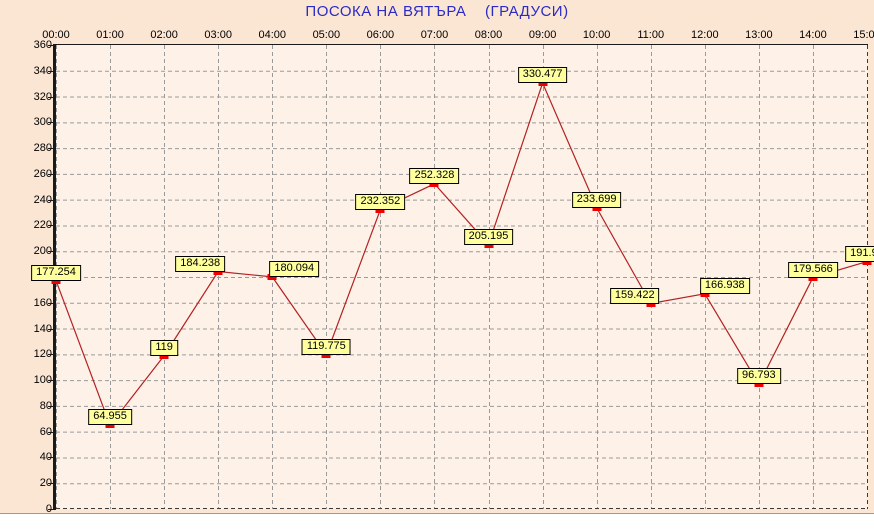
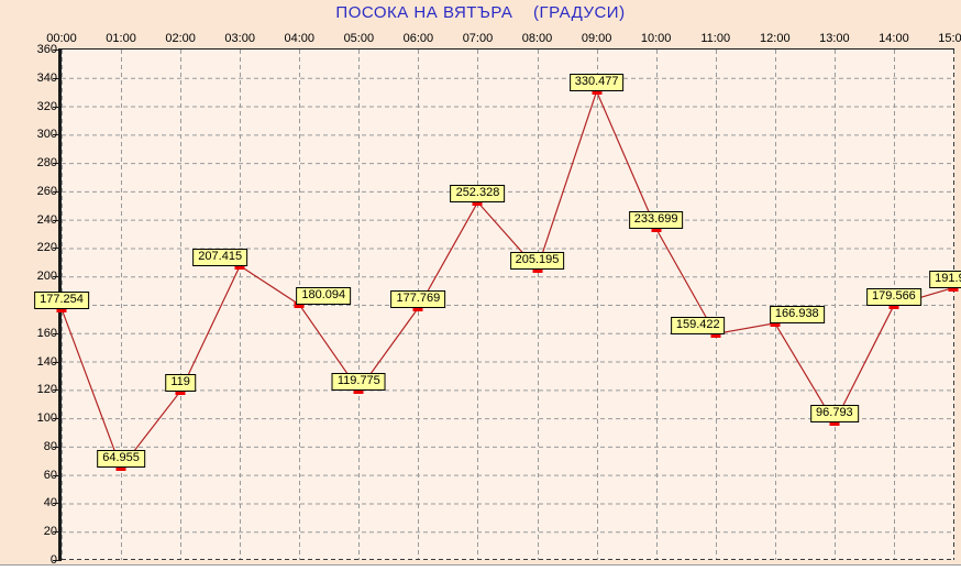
03:00: 184.238 -> 207.415
06:00: 232.352 -> 177.769
